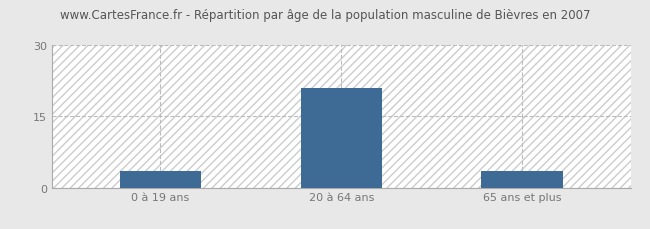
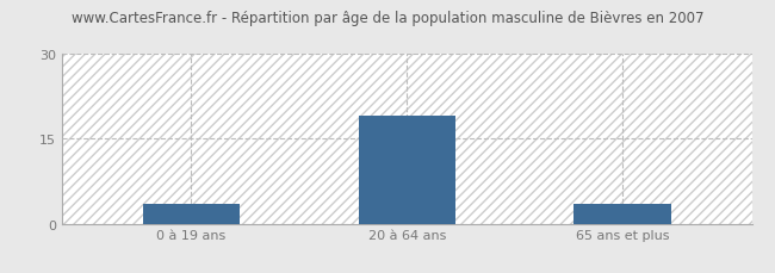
20 à 64 ans: 21.0 -> 19.0
